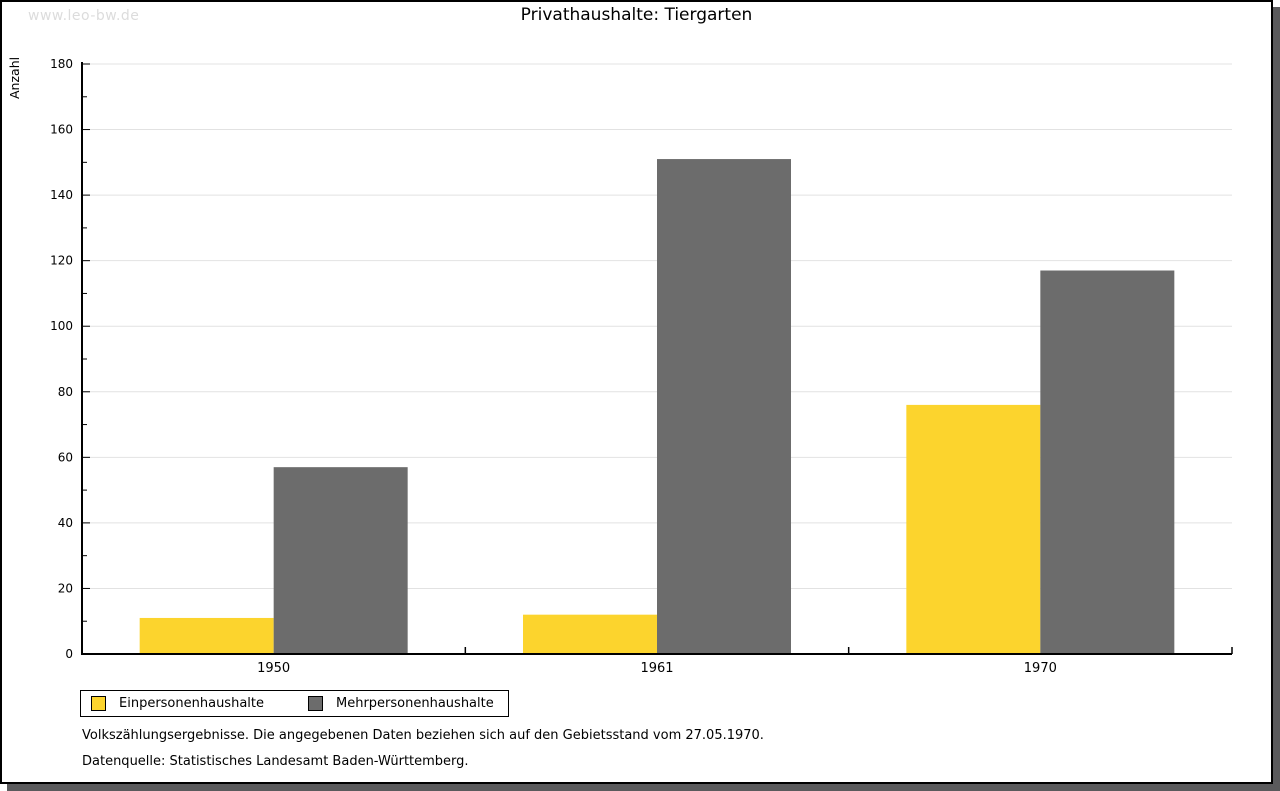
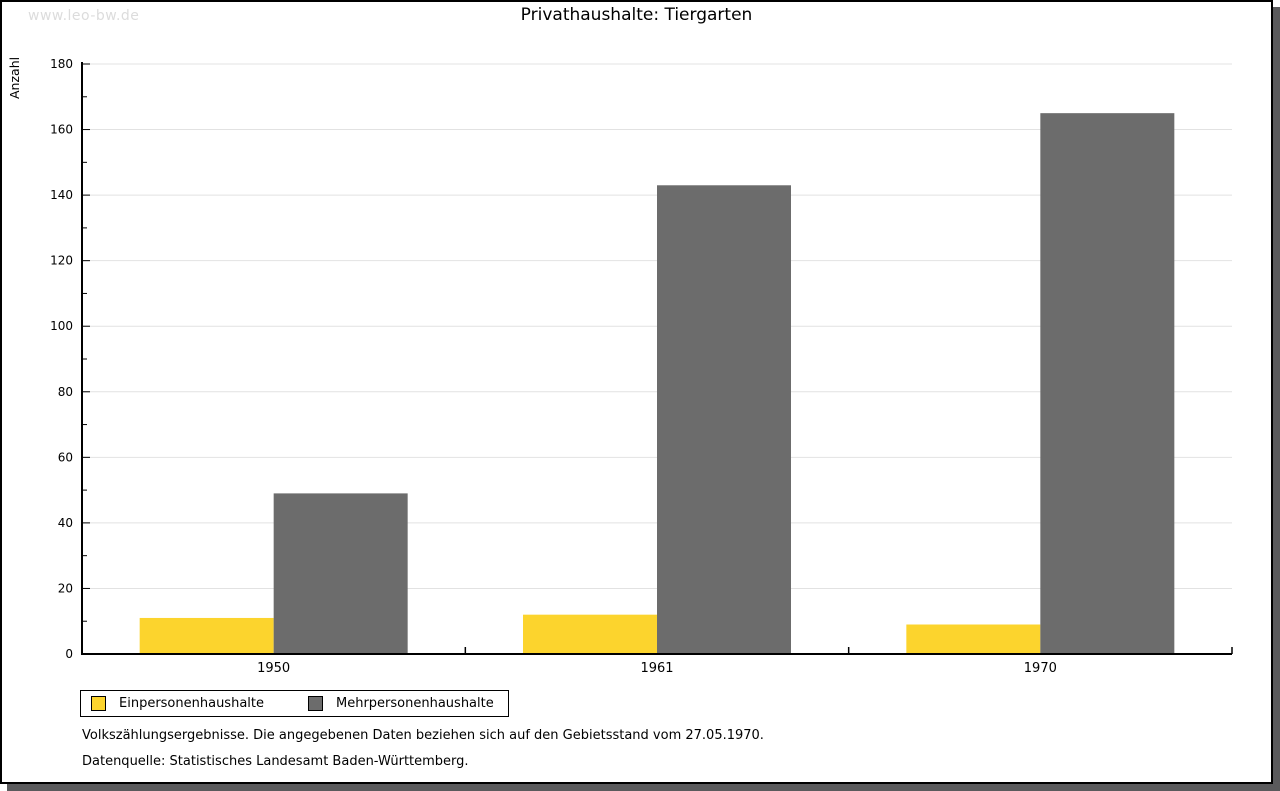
Mehrpersonenhaushalte/1950: 57 -> 49
Mehrpersonenhaushalte/1961: 151 -> 143
Einpersonenhaushalte/1970: 76 -> 9
Mehrpersonenhaushalte/1970: 117 -> 165
